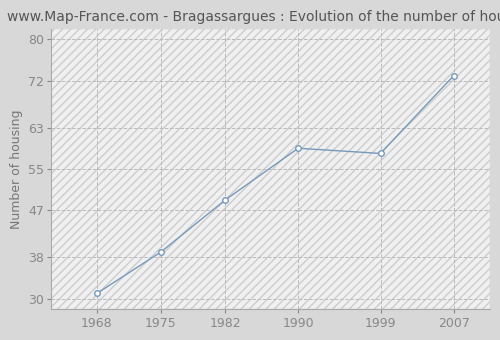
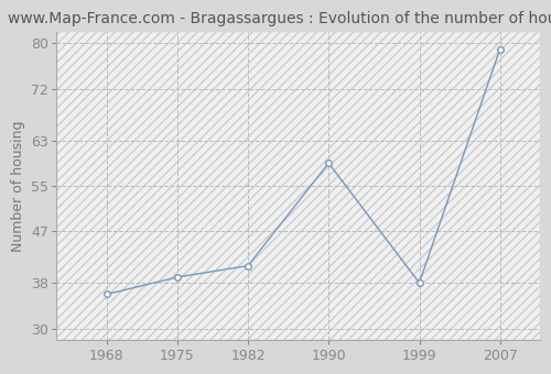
1968: 31 -> 36
1982: 49 -> 41
1999: 58 -> 38
2007: 73 -> 79
